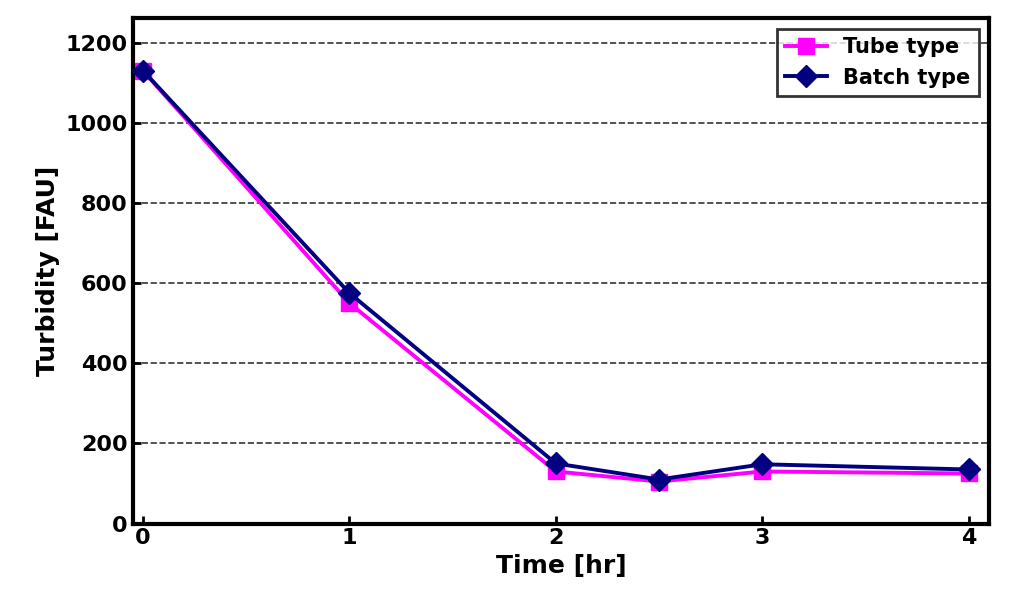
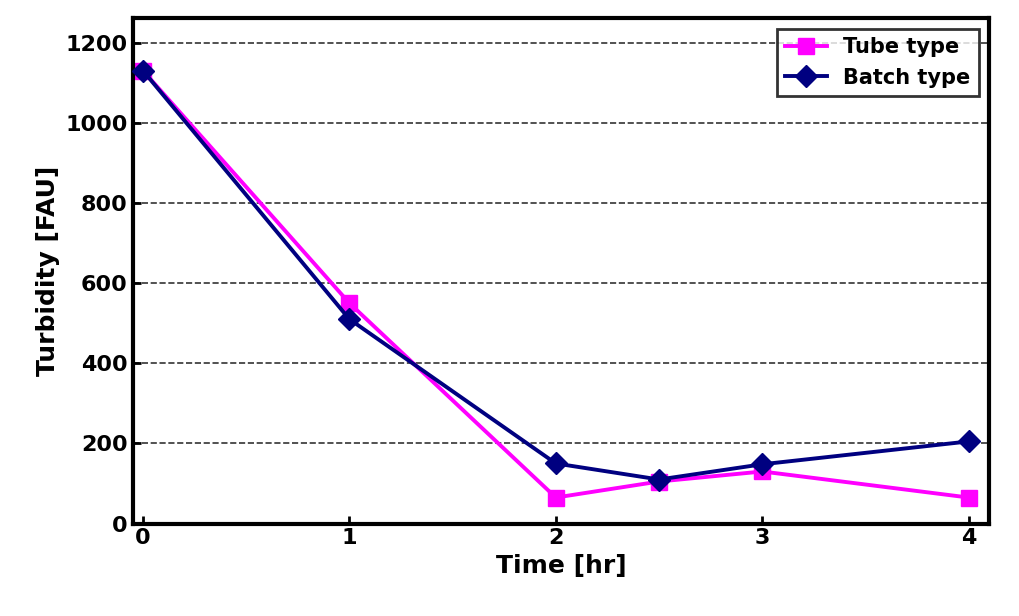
Batch type/1: 575 -> 510
Tube type/2: 130 -> 65
Batch type/4: 135 -> 205
Tube type/4: 125 -> 65
